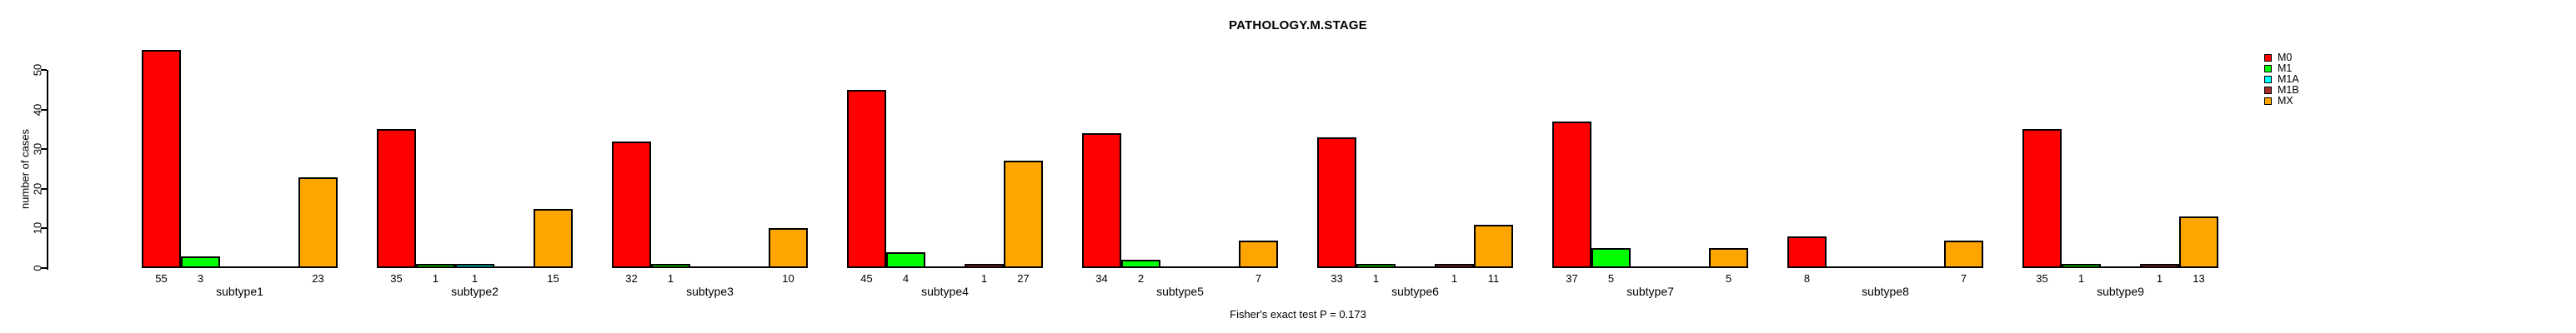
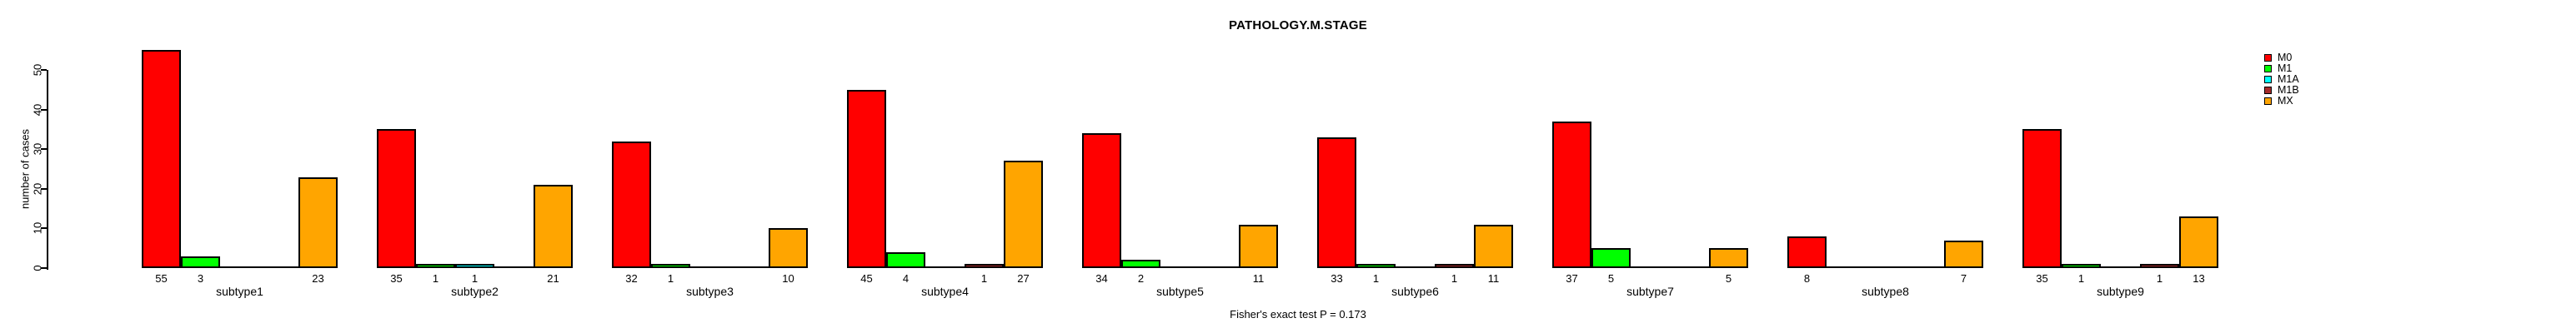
MX/subtype2: 15 -> 21
MX/subtype5: 7 -> 11
